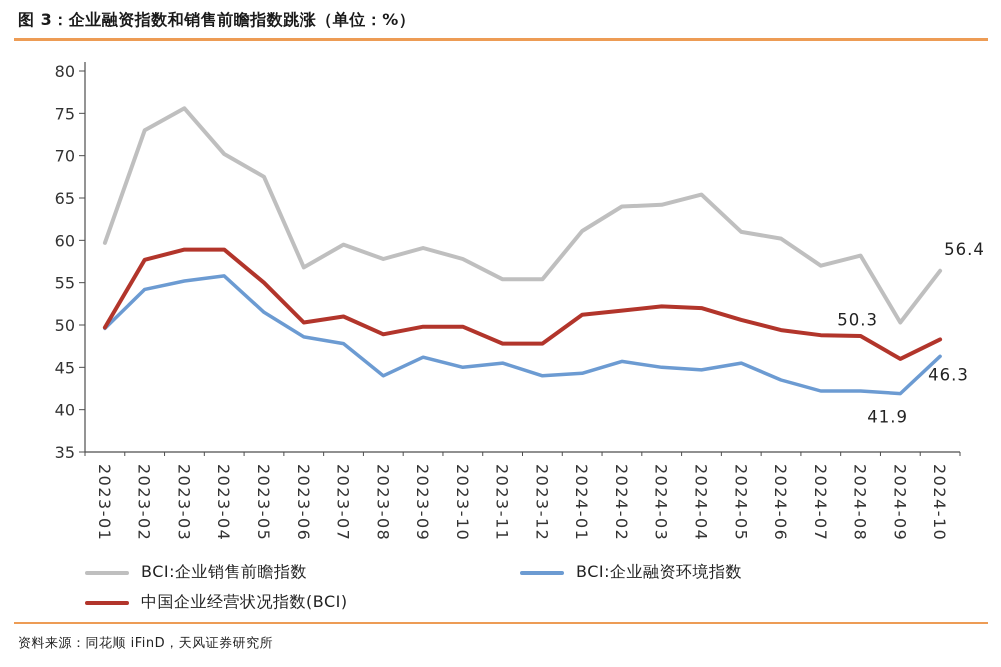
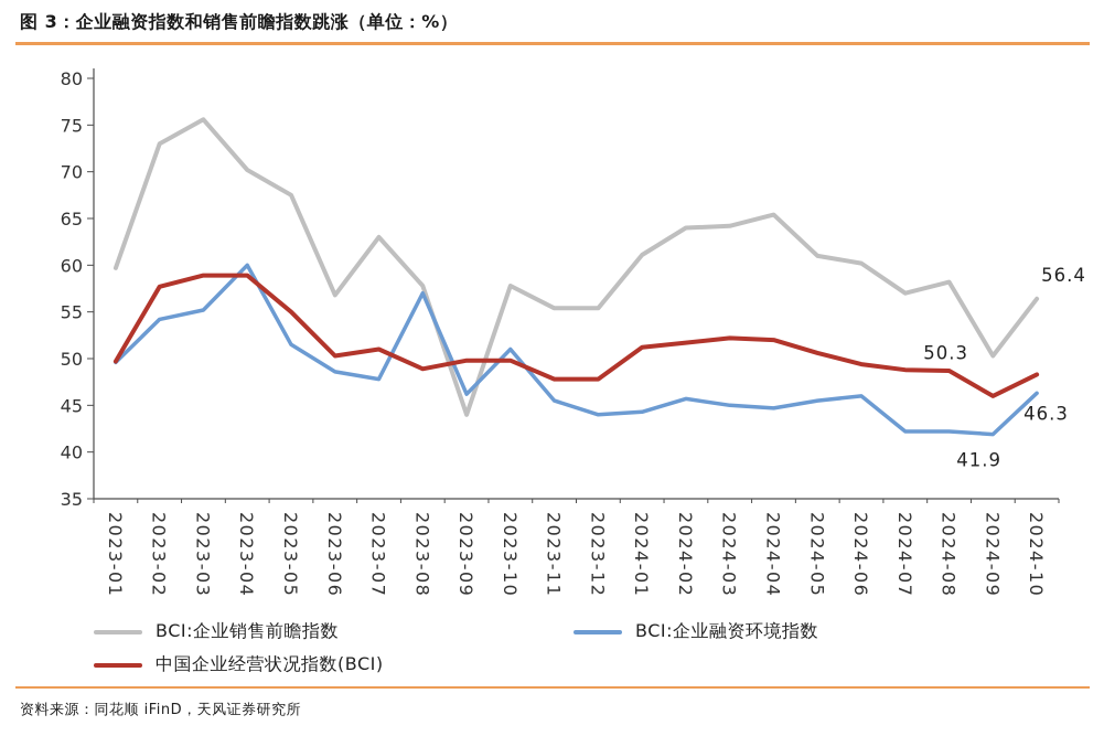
BCI:企业融资环境指数/2023-04: 56 -> 60
BCI:企业销售前瞻指数/2023-07: 60 -> 63
BCI:企业融资环境指数/2023-08: 44 -> 57
BCI:企业销售前瞻指数/2023-09: 59 -> 44
BCI:企业融资环境指数/2023-10: 45 -> 51
BCI:企业融资环境指数/2024-06: 44 -> 46
